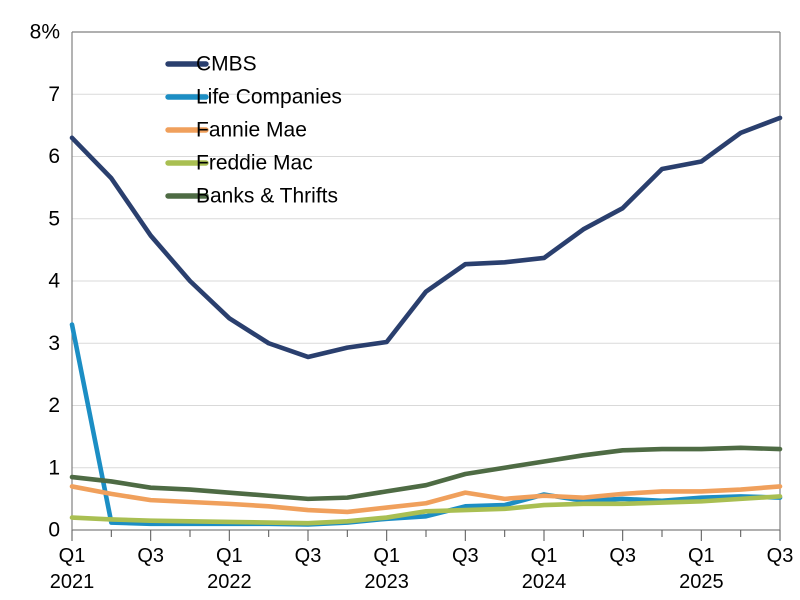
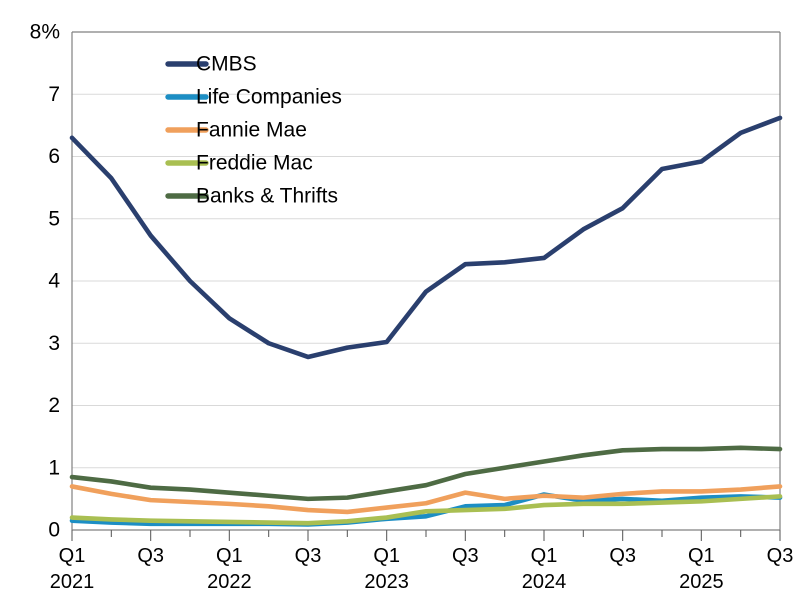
Life Companies/Q1 2021: 3.3% -> 0.1%
